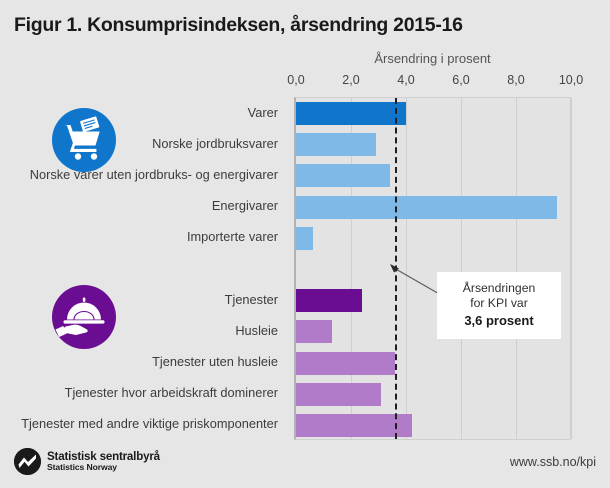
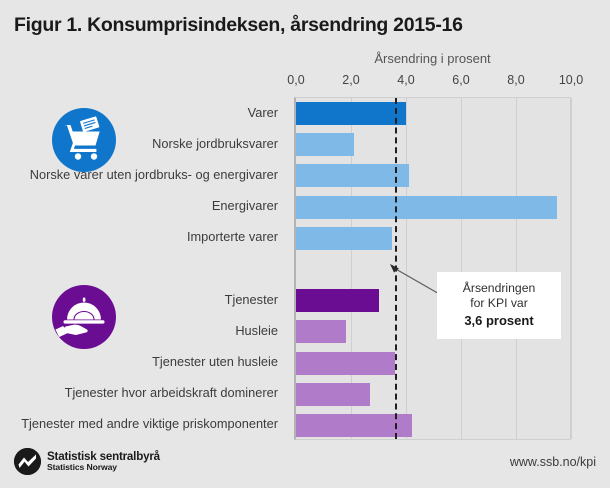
Norske jordbruksvarer: 2,9 -> 2,1
Norske varer uten jordbruks- og energivarer: 3,4 -> 4,1
Importerte varer: 0,6 -> 3,5
Tjenester: 2,4 -> 3,0
Husleie: 1,3 -> 1,8
Tjenester hvor arbeidskraft dominerer: 3,1 -> 2,7
